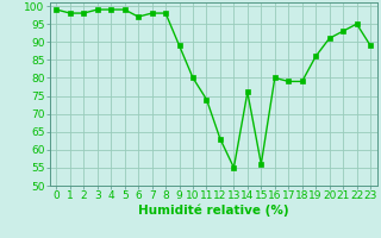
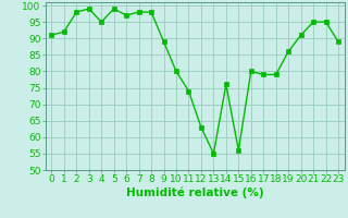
0: 99 -> 91
1: 98 -> 92
4: 99 -> 95
21: 93 -> 95
